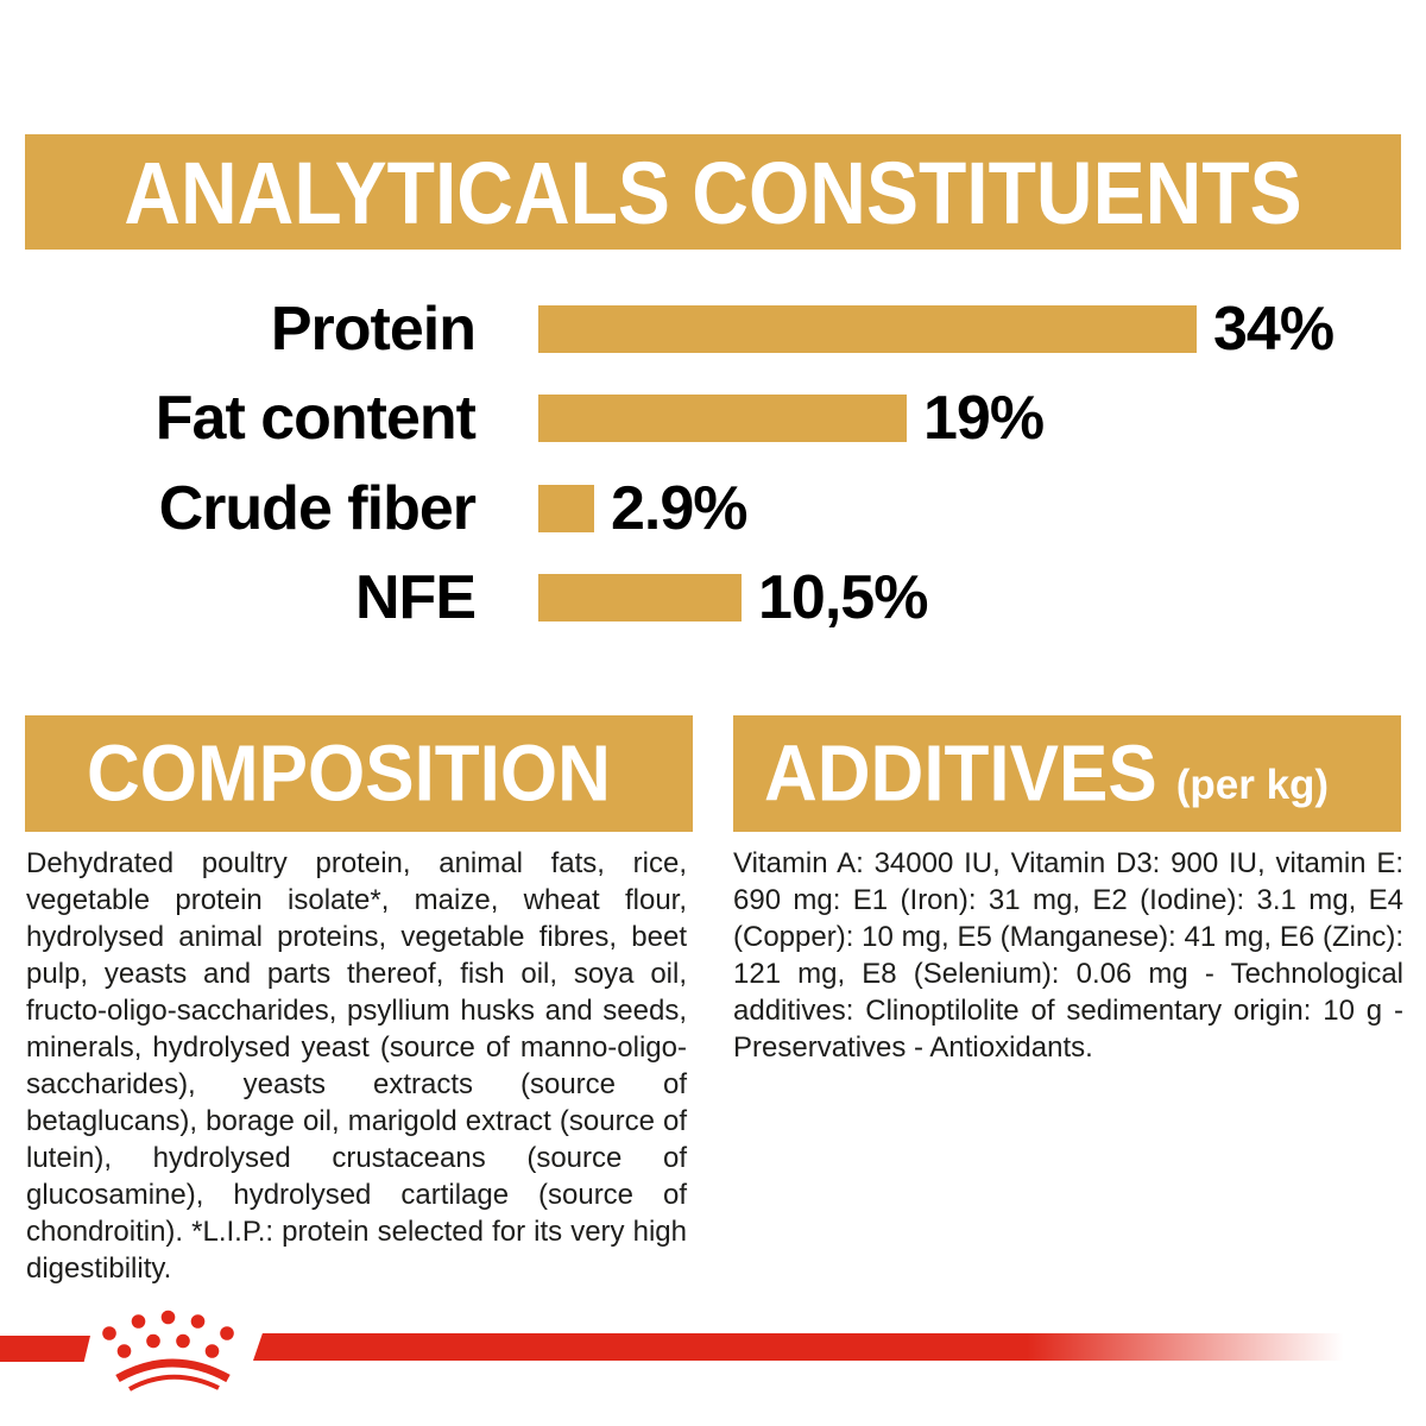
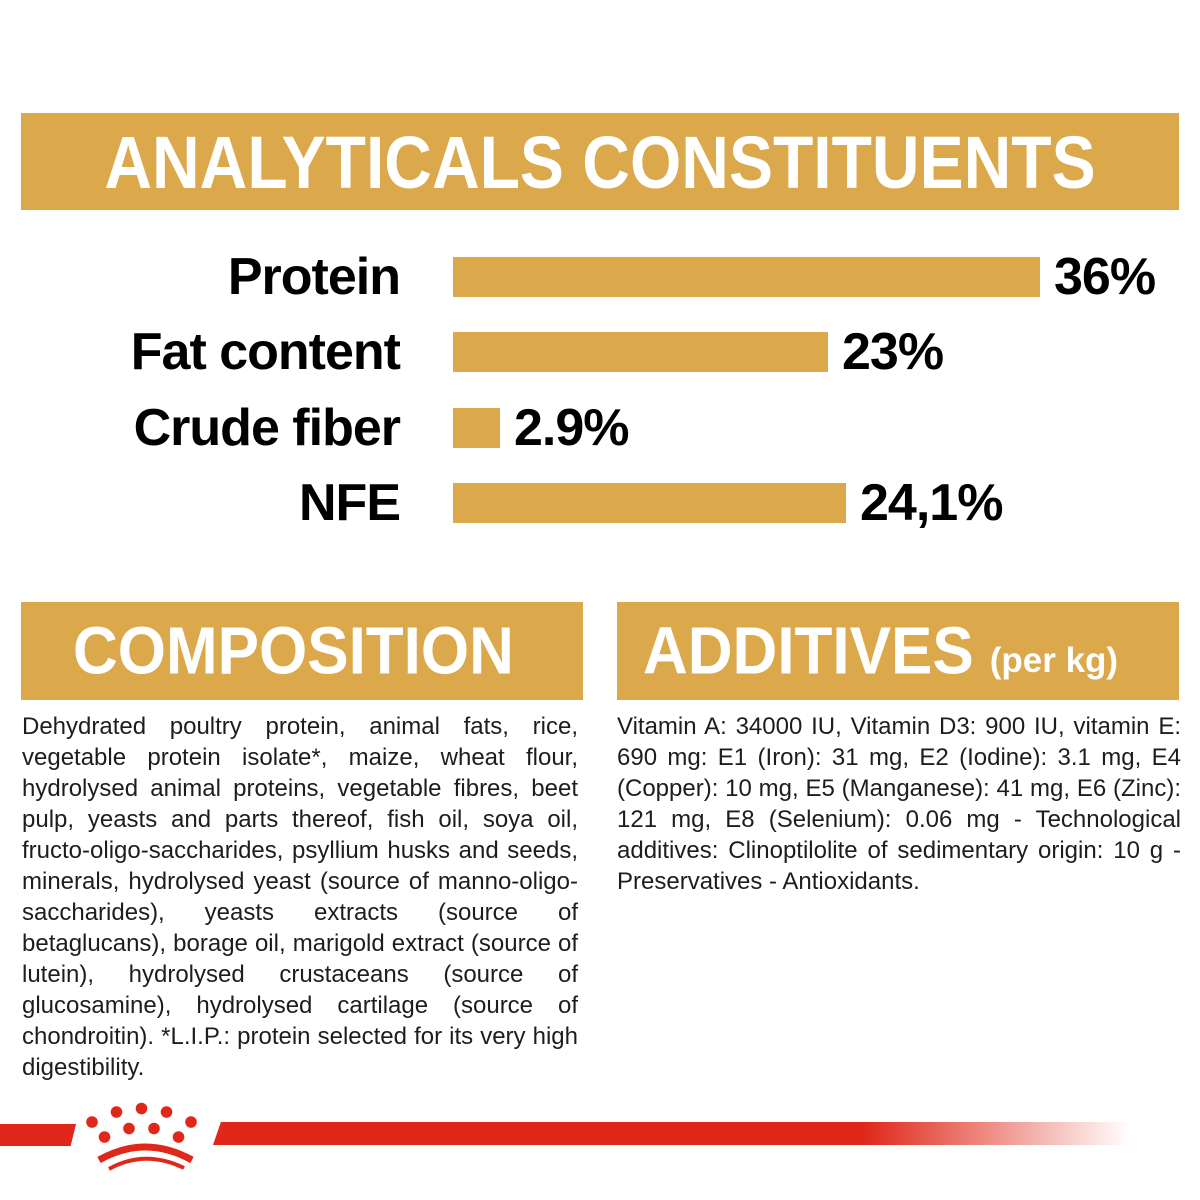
Protein: 34% -> 36%
Fat content: 19% -> 23%
NFE: 10,5% -> 24,1%
